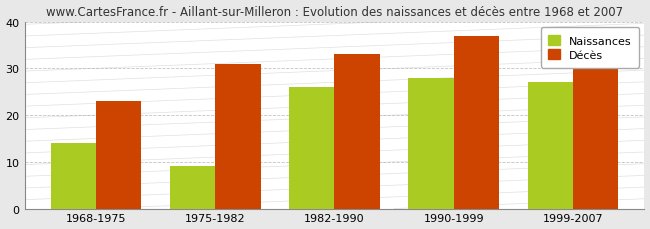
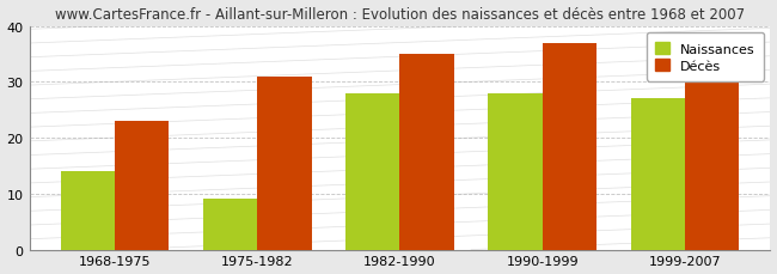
Naissances/1982-1990: 26 -> 28
Décès/1982-1990: 33 -> 35
